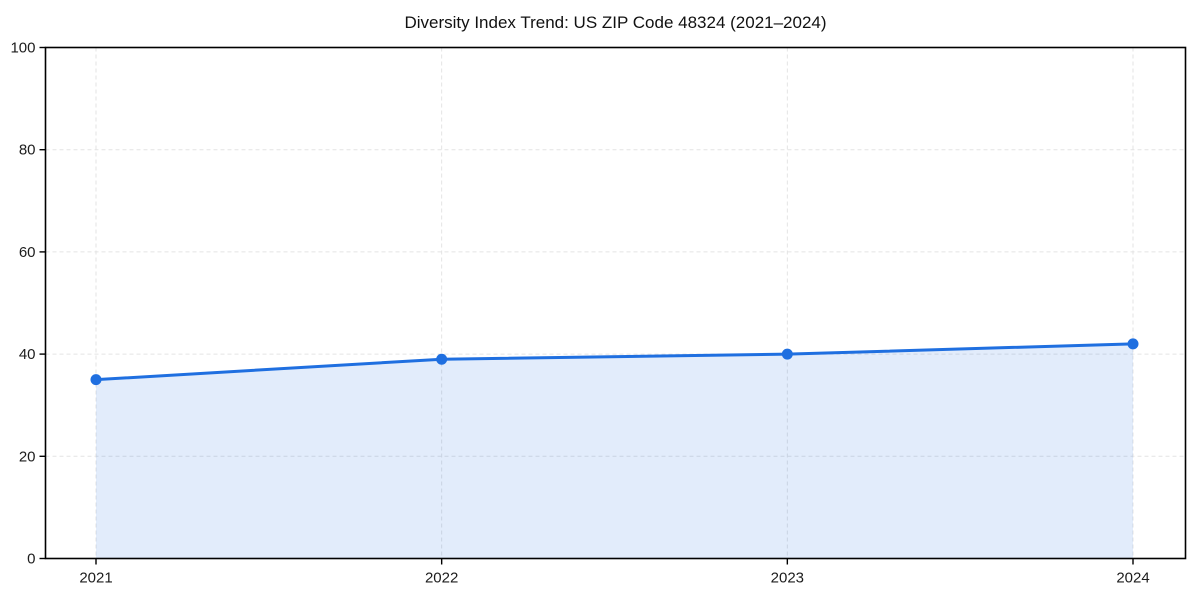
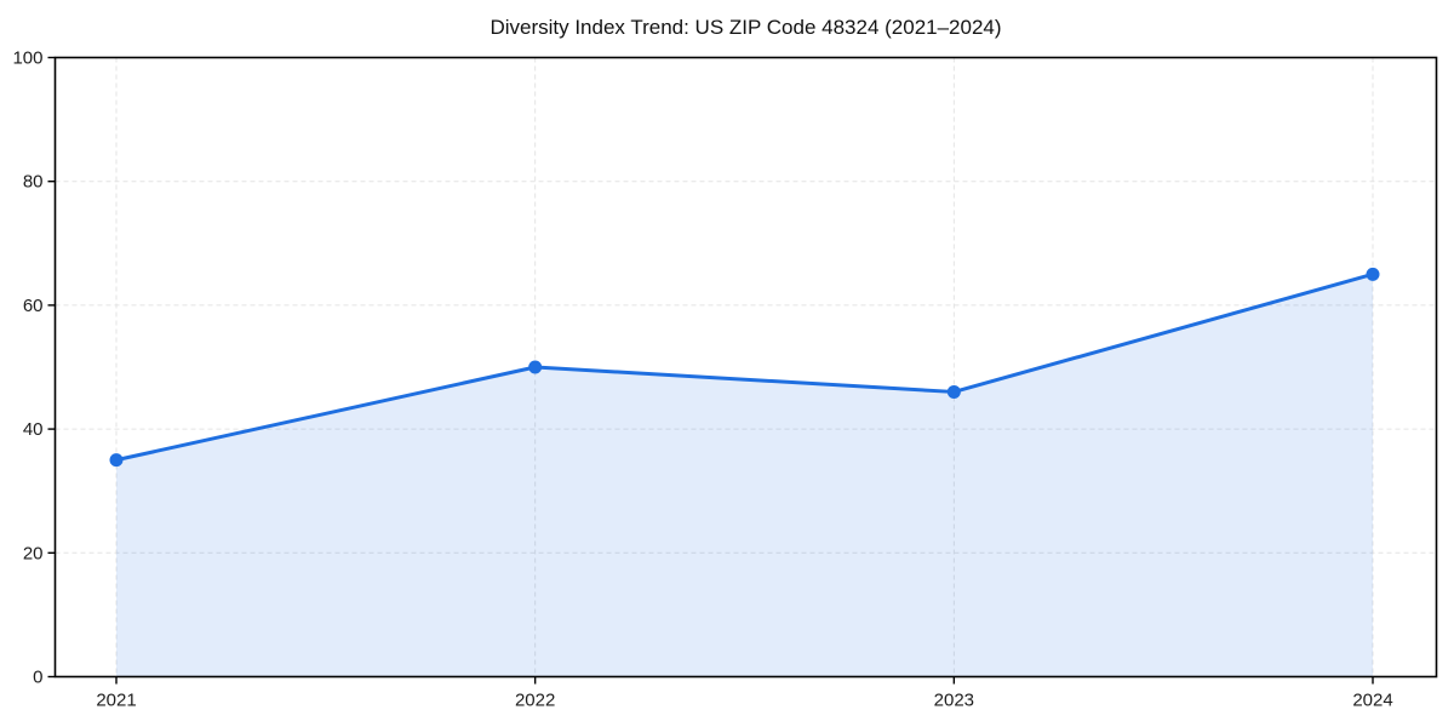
2022: 39 -> 50
2023: 40 -> 46
2024: 42 -> 65
